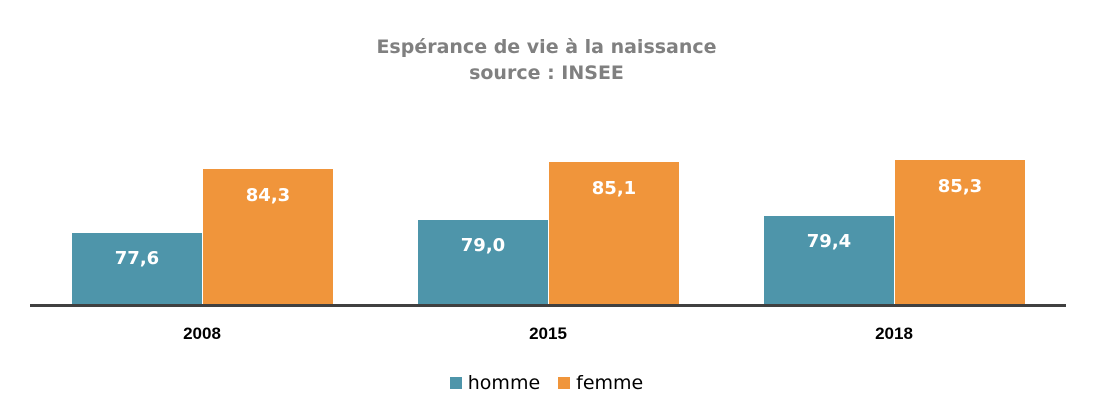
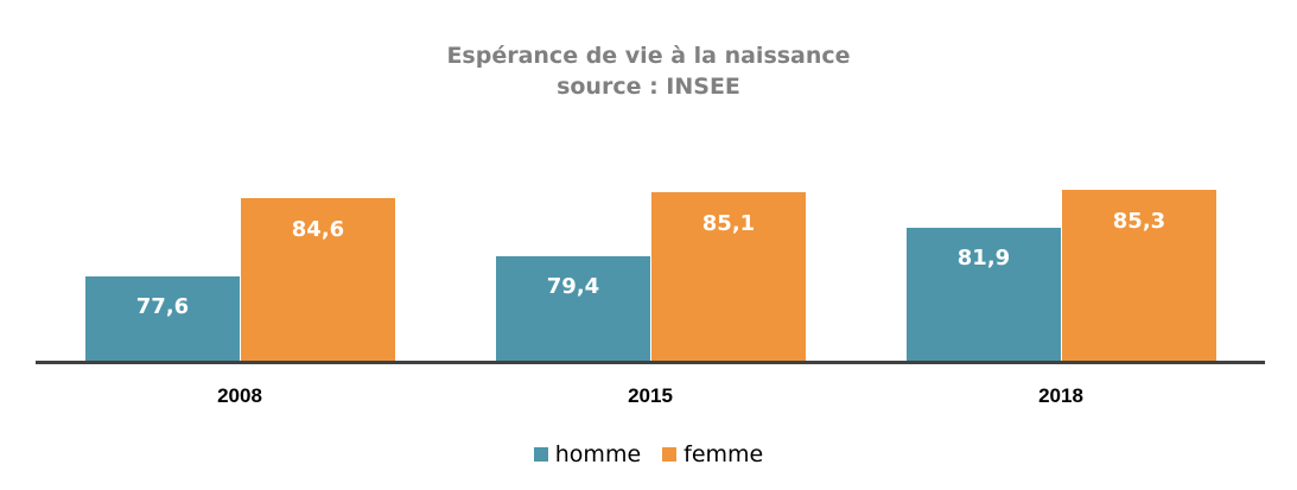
femme/2008: 84,3 -> 84,6
homme/2015: 79,0 -> 79,4
homme/2018: 79,4 -> 81,9
